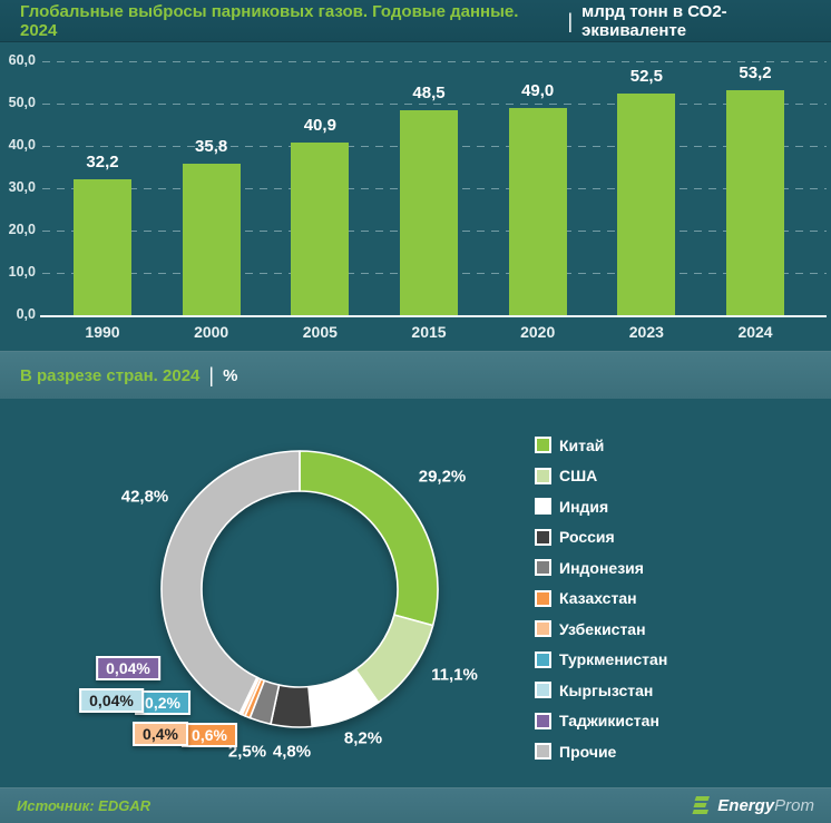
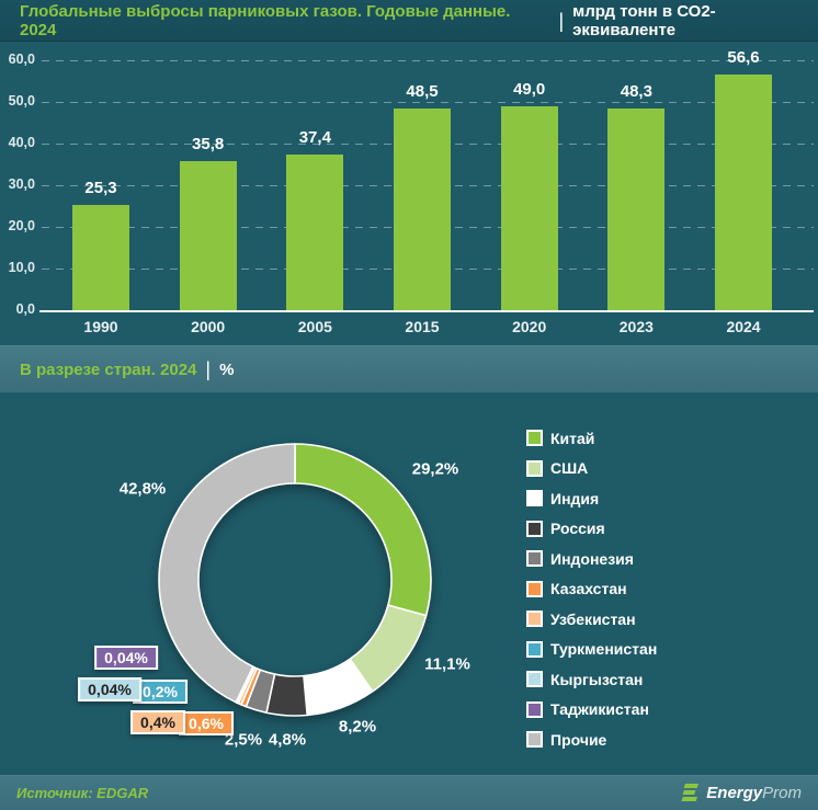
Глобальные выбросы парниковых газов. Годовые данные. 2024/1990: 32,2 -> 25,3
Глобальные выбросы парниковых газов. Годовые данные. 2024/2005: 40,9 -> 37,4
Глобальные выбросы парниковых газов. Годовые данные. 2024/2023: 52,5 -> 48,3
Глобальные выбросы парниковых газов. Годовые данные. 2024/2024: 53,2 -> 56,6
